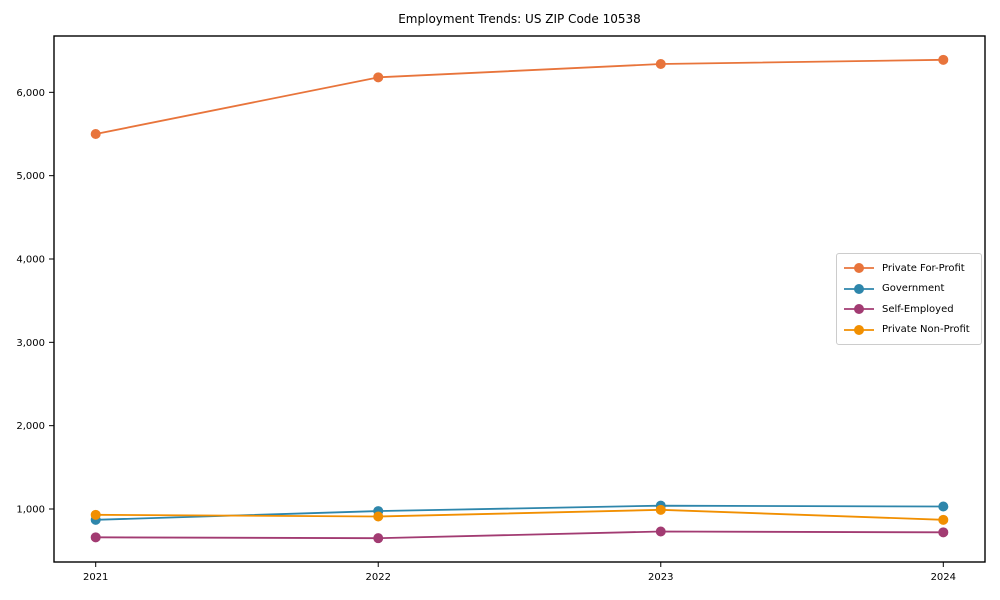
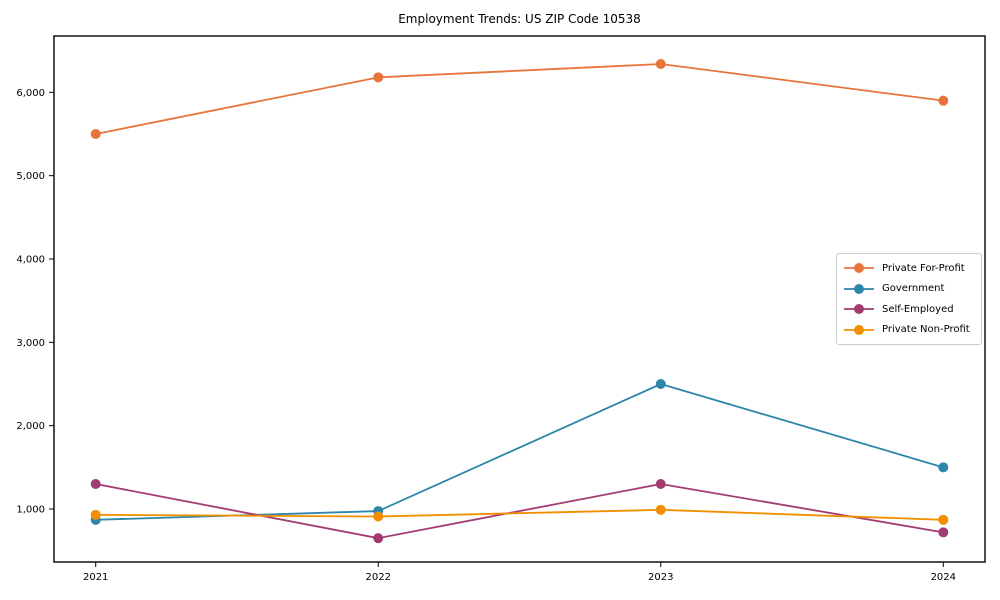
Self-Employed/2021: 700 -> 1300
Government/2023: 1000 -> 2500
Self-Employed/2023: 700 -> 1300
Private For-Profit/2024: 6400 -> 5900
Government/2024: 1000 -> 1500
